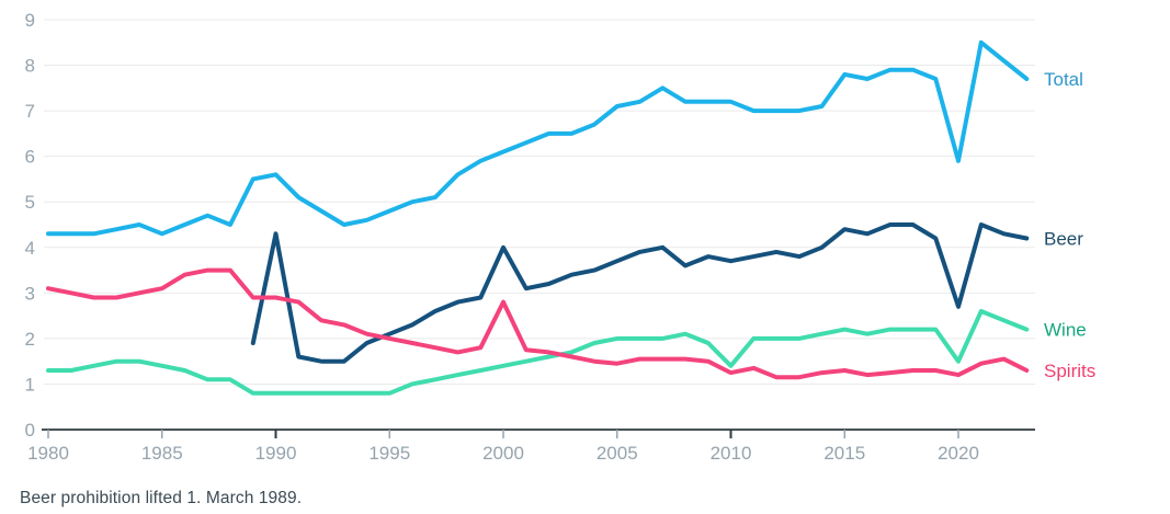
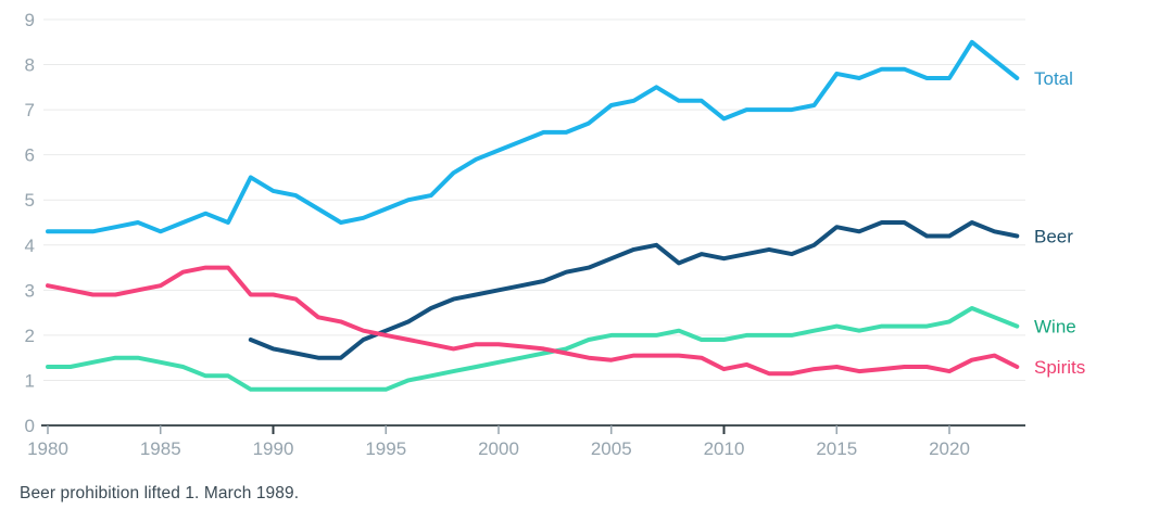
Total/1990: 5.6 -> 5.2
Beer/1990: 4.3 -> 1.7
Beer/2000: 4.0 -> 3.0
Spirits/2000: 2.8 -> 1.8
Total/2010: 7.2 -> 6.8
Wine/2010: 1.4 -> 1.9
Total/2020: 5.9 -> 7.7
Beer/2020: 2.7 -> 4.2
Wine/2020: 1.5 -> 2.3
